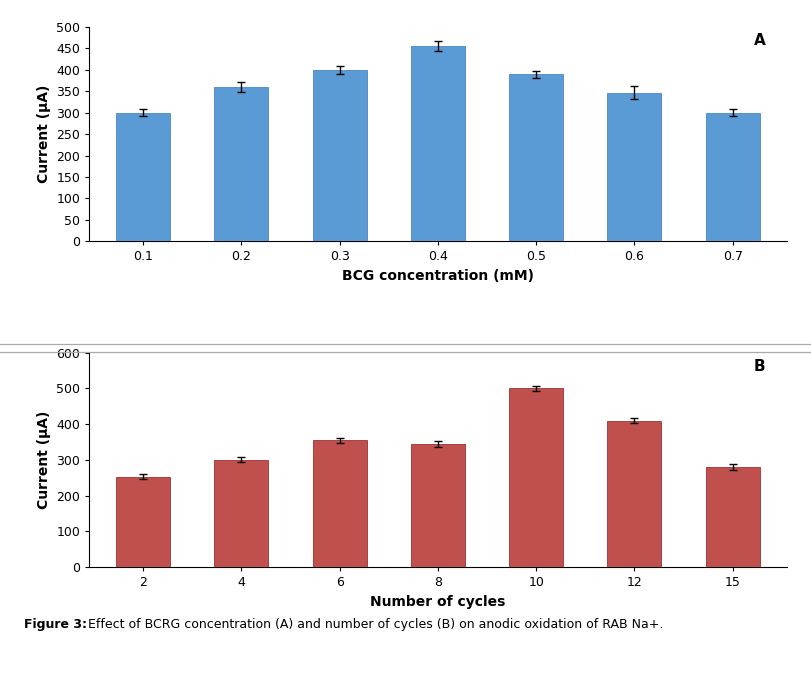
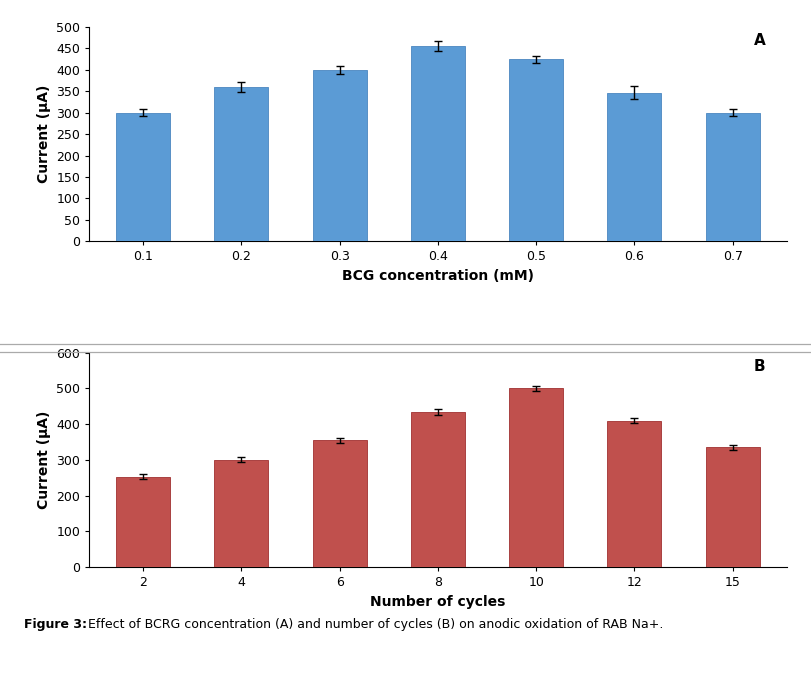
0.5: 390 -> 425
8: 345 -> 435
15: 280 -> 335
